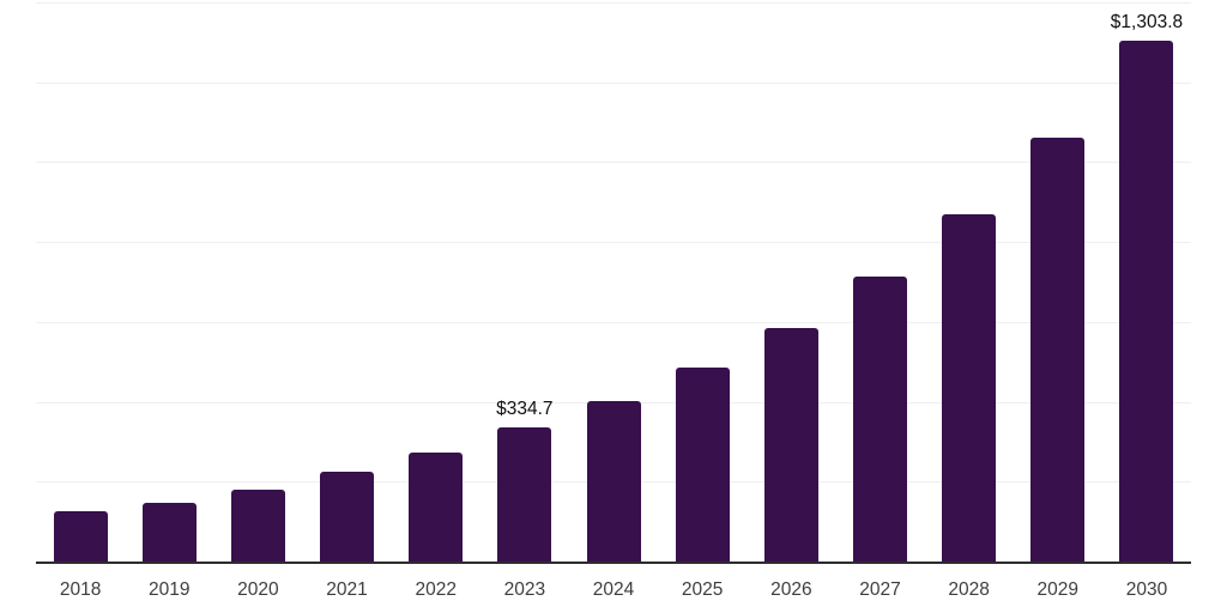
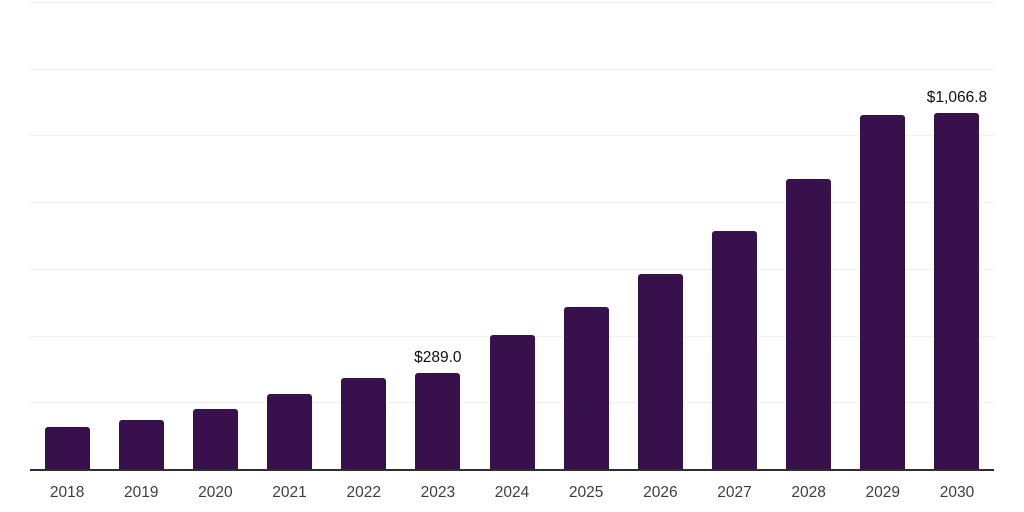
2023: $334.7 -> $289.0
2030: $1,303.8 -> $1,066.8
